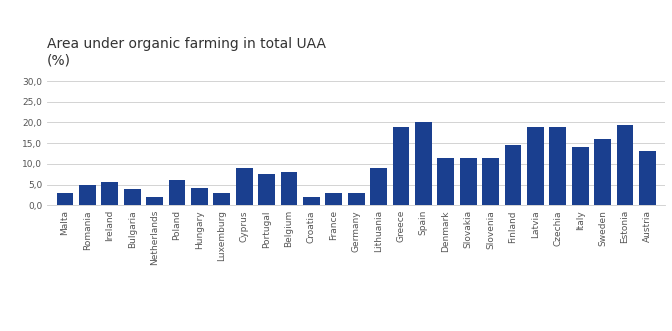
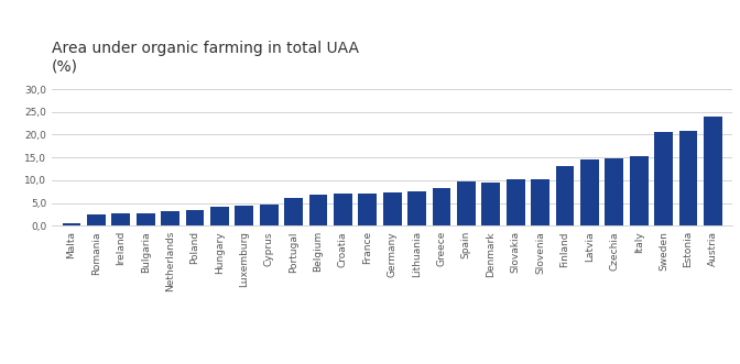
Malta: 3,0 -> 0,5
Romania: 5,0 -> 2,4
Ireland: 5,5 -> 2,7
Bulgaria: 4,0 -> 2,7
Netherlands: 2,0 -> 3,3
Poland: 6,0 -> 3,4
Luxemburg: 3,0 -> 4,5
Cyprus: 9,0 -> 4,7
Portugal: 7,5 -> 6,2
Belgium: 8,0 -> 6,7
Croatia: 2,0 -> 7,0
France: 3,0 -> 7,1
Germany: 3,0 -> 7,4
Lithuania: 9,0 -> 7,5
Greece: 19,0 -> 8,2
Spain: 20,0 -> 9,7
Denmark: 11,5 -> 9,5
Slovakia: 11,5 -> 10,1
Slovenia: 11,5 -> 10,2
Finland: 14,5 -> 13,1
Latvia: 19,0 -> 14,6
Czechia: 19,0 -> 14,9
Italy: 14,0 -> 15,3
Sweden: 16,0 -> 20,5
Estonia: 19,5 -> 20,8
Austria: 13,0 -> 24,1
